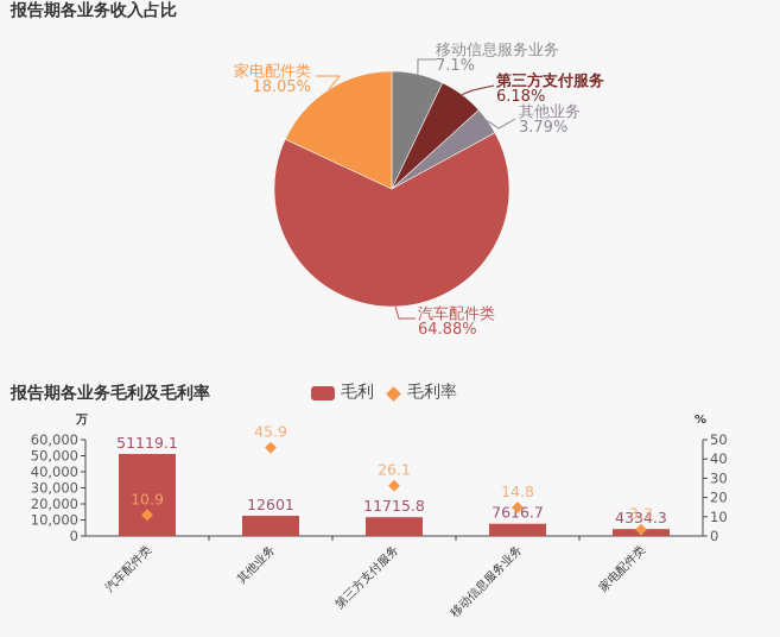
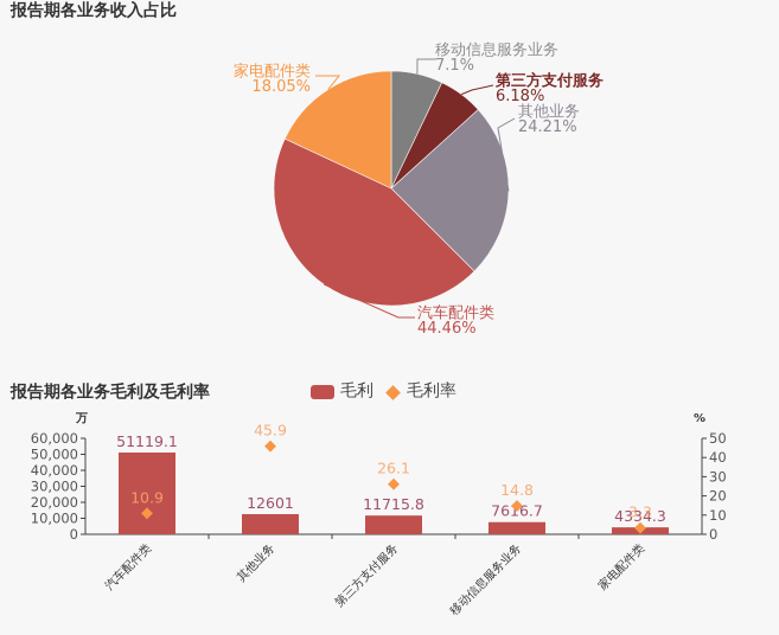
报告期各业务收入占比/其他业务: 3.79% -> 24.21%
报告期各业务收入占比/汽车配件类: 64.88% -> 44.46%
